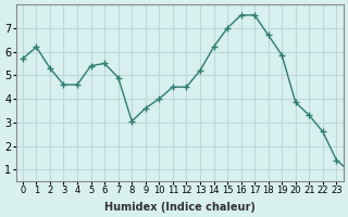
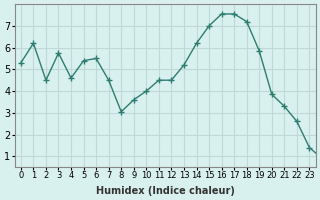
0: 5.70 -> 5.30
2: 5.30 -> 4.50
3: 4.60 -> 5.75
7: 4.90 -> 4.50
18: 6.70 -> 7.20
